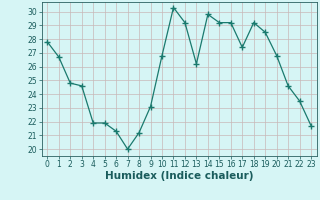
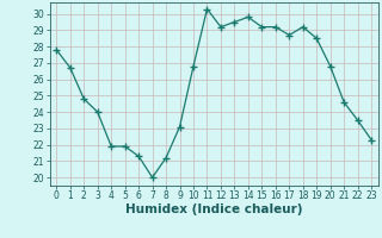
3: 24.6 -> 24.0
13: 26.2 -> 29.5
17: 27.4 -> 28.7
23: 21.7 -> 22.3
